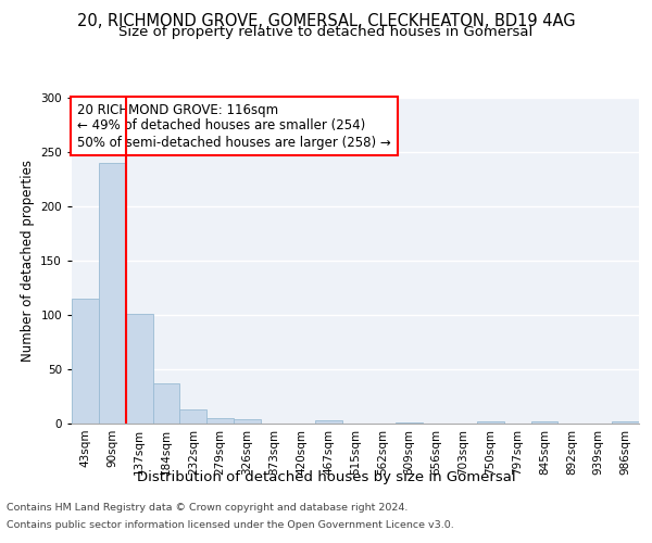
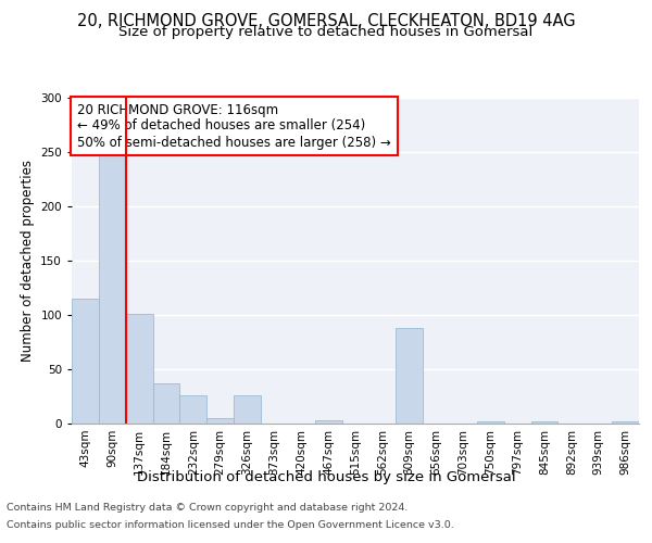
90sqm: 240 -> 249
232sqm: 13 -> 26
326sqm: 4 -> 26
609sqm: 1 -> 88
